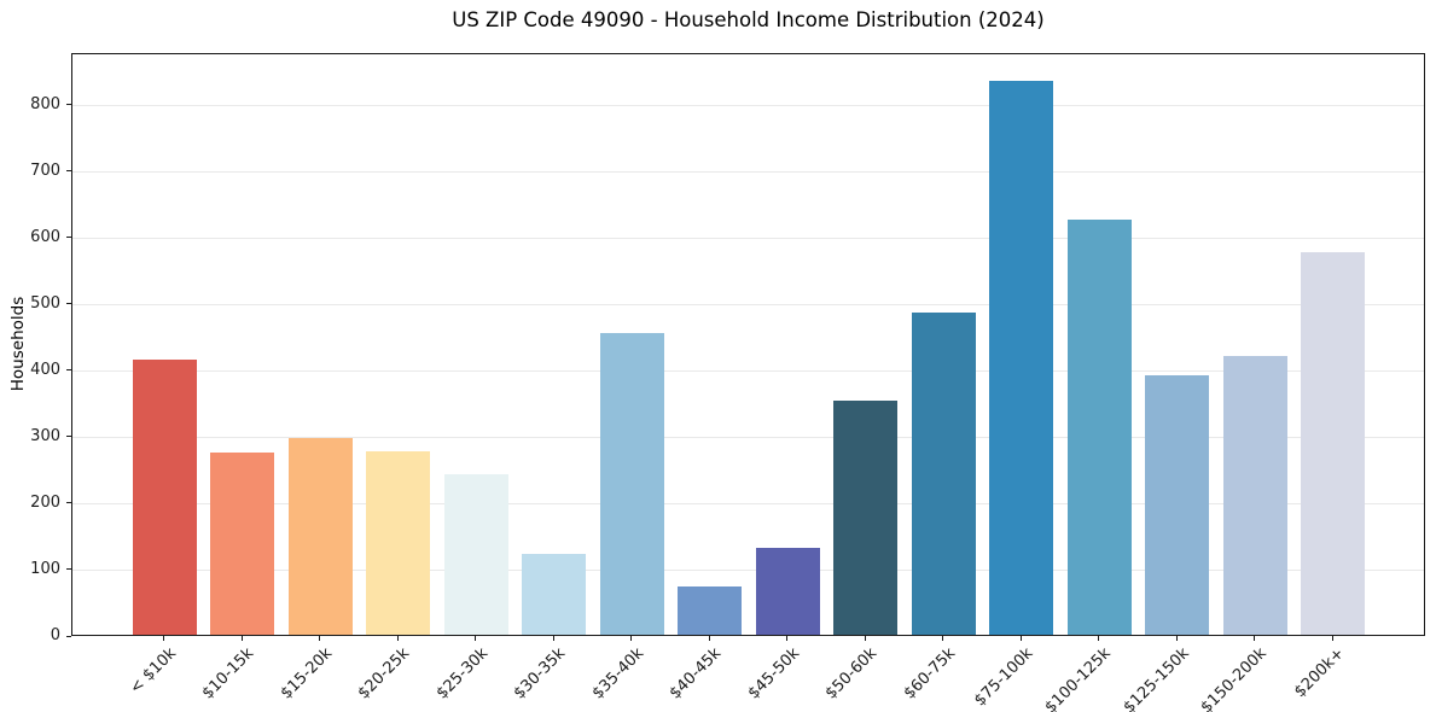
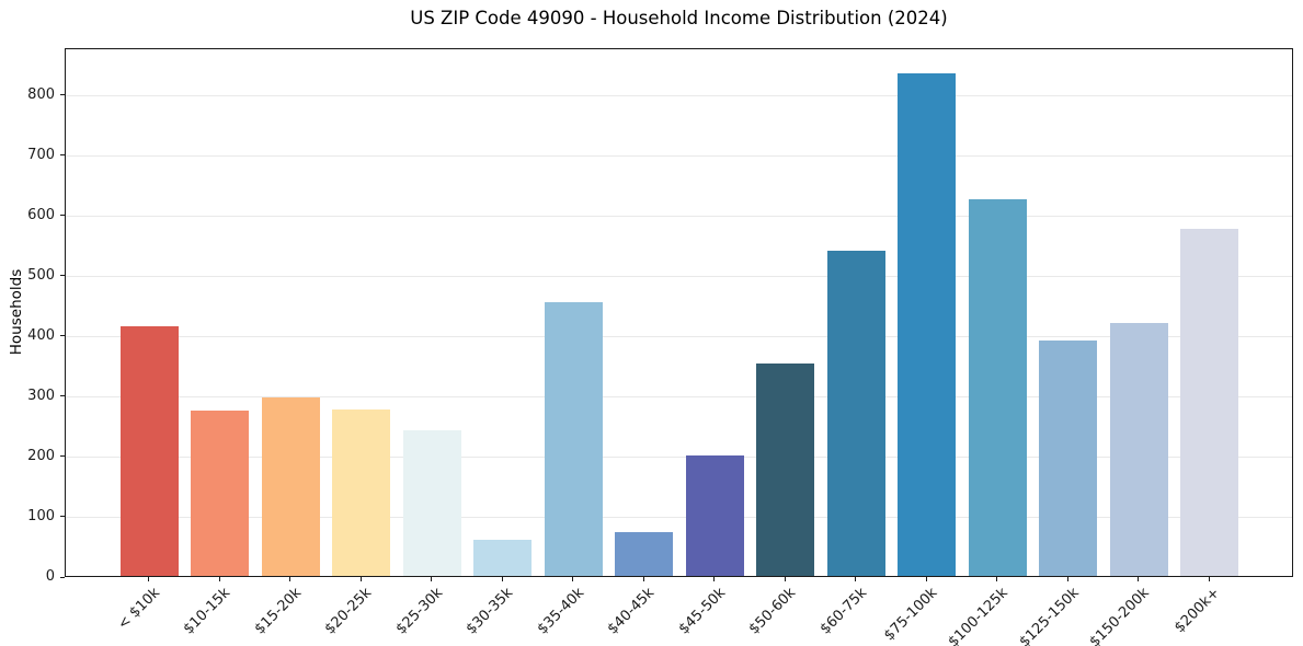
$30-35k: 120 -> 60
$45-50k: 130 -> 200
$60-75k: 490 -> 540
